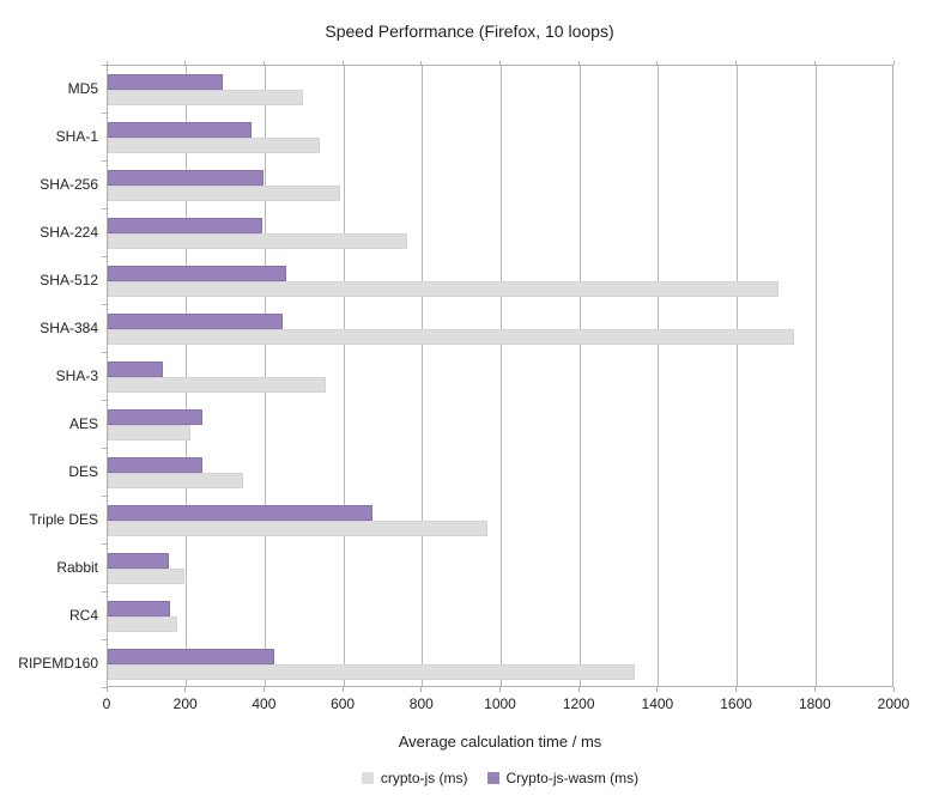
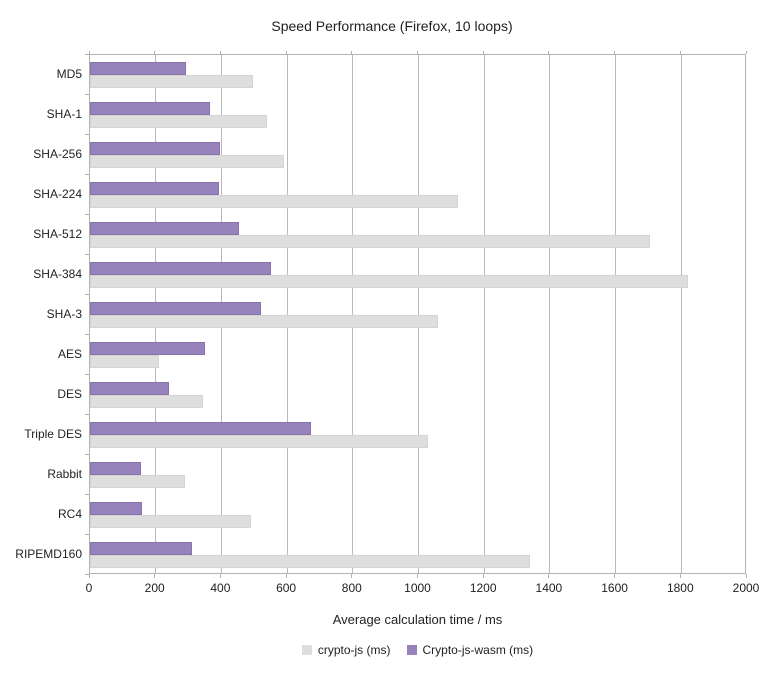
crypto-js (ms)/SHA-224: 760 -> 1120
crypto-js (ms)/SHA-384: 1740 -> 1820
Crypto-js-wasm (ms)/SHA-384: 440 -> 550
crypto-js (ms)/SHA-3: 560 -> 1060
Crypto-js-wasm (ms)/SHA-3: 140 -> 520
Crypto-js-wasm (ms)/AES: 240 -> 350
crypto-js (ms)/Triple DES: 960 -> 1030
crypto-js (ms)/Rabbit: 200 -> 290
crypto-js (ms)/RC4: 180 -> 490
Crypto-js-wasm (ms)/RIPEMD160: 420 -> 310
